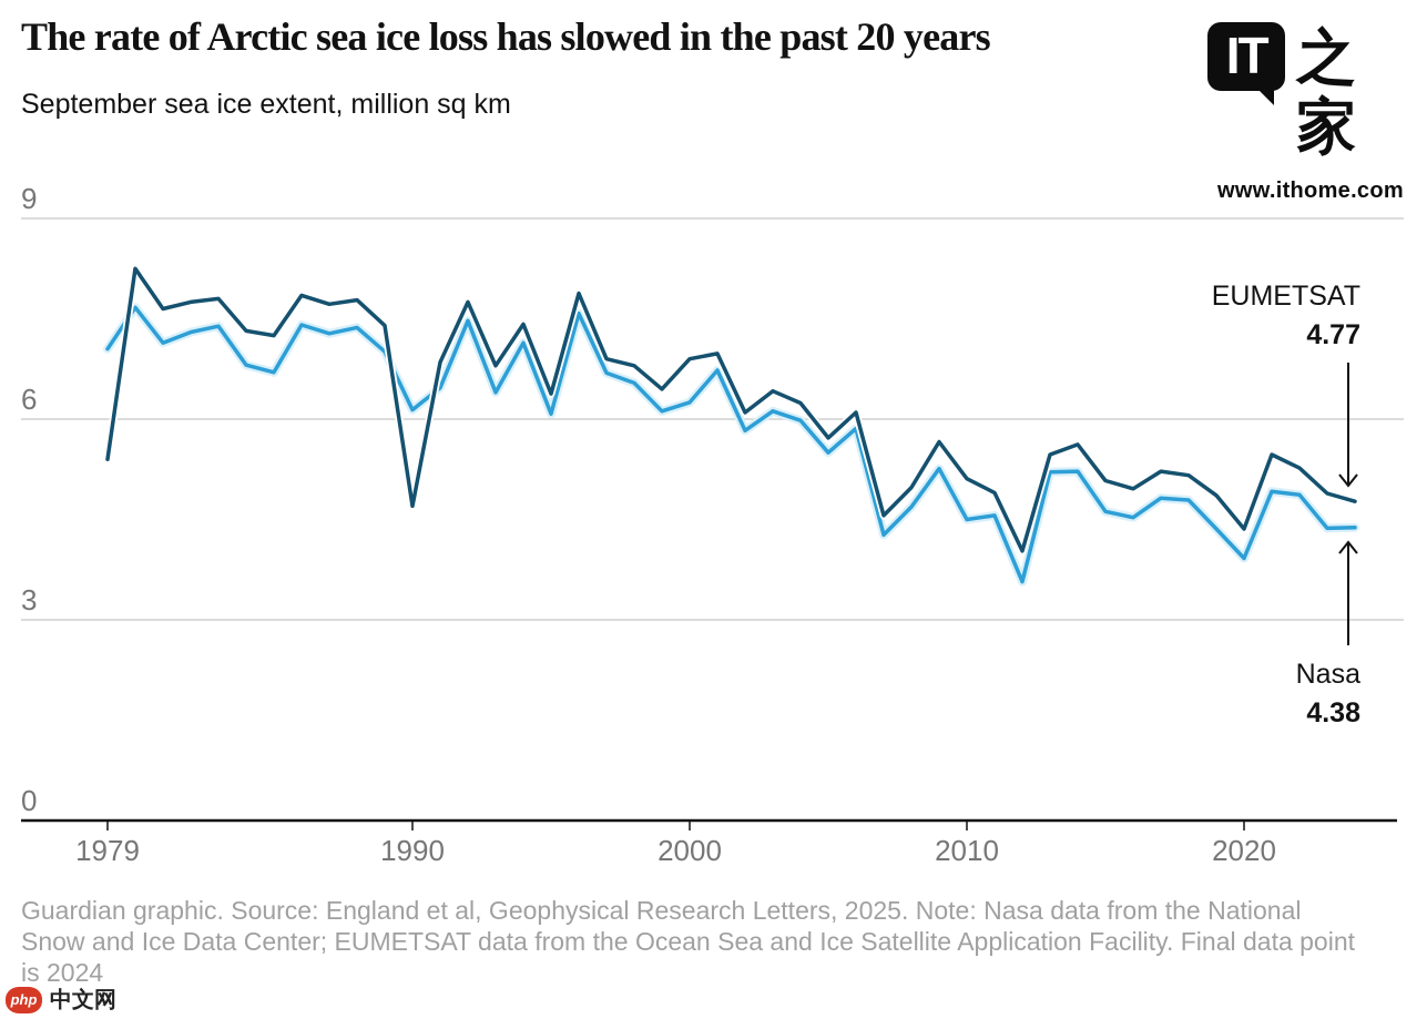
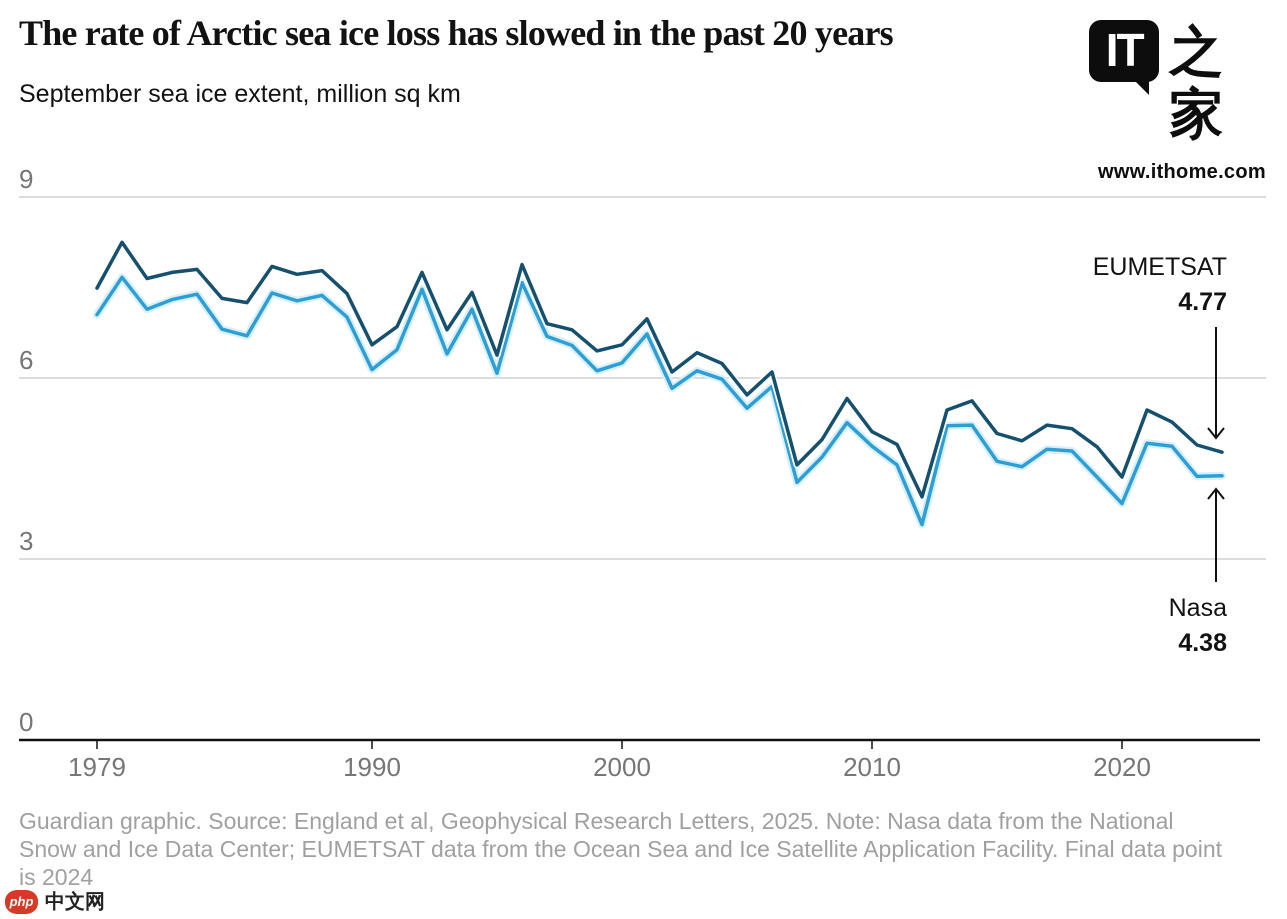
EUMETSAT/1979: 5.4 -> 7.5
EUMETSAT/1990: 4.7 -> 6.5
EUMETSAT/2000: 6.9 -> 6.5
Nasa/2010: 4.5 -> 4.9
